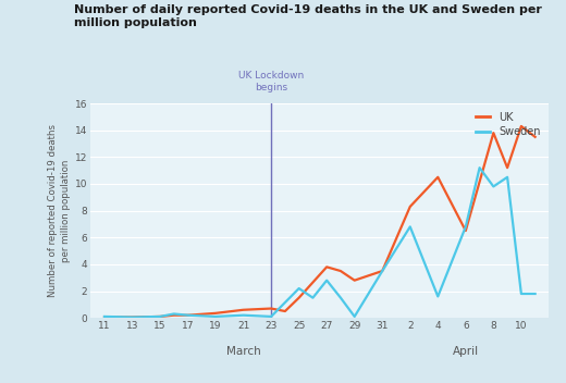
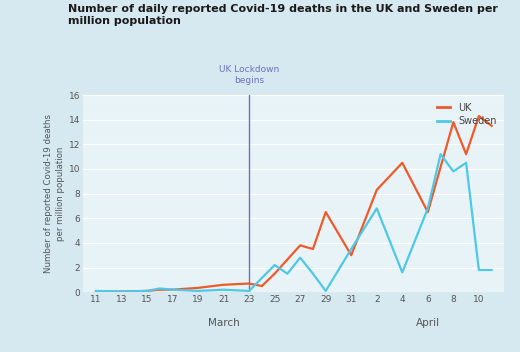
UK/29: 2.8 -> 6.5
UK/31: 3.5 -> 3.0
